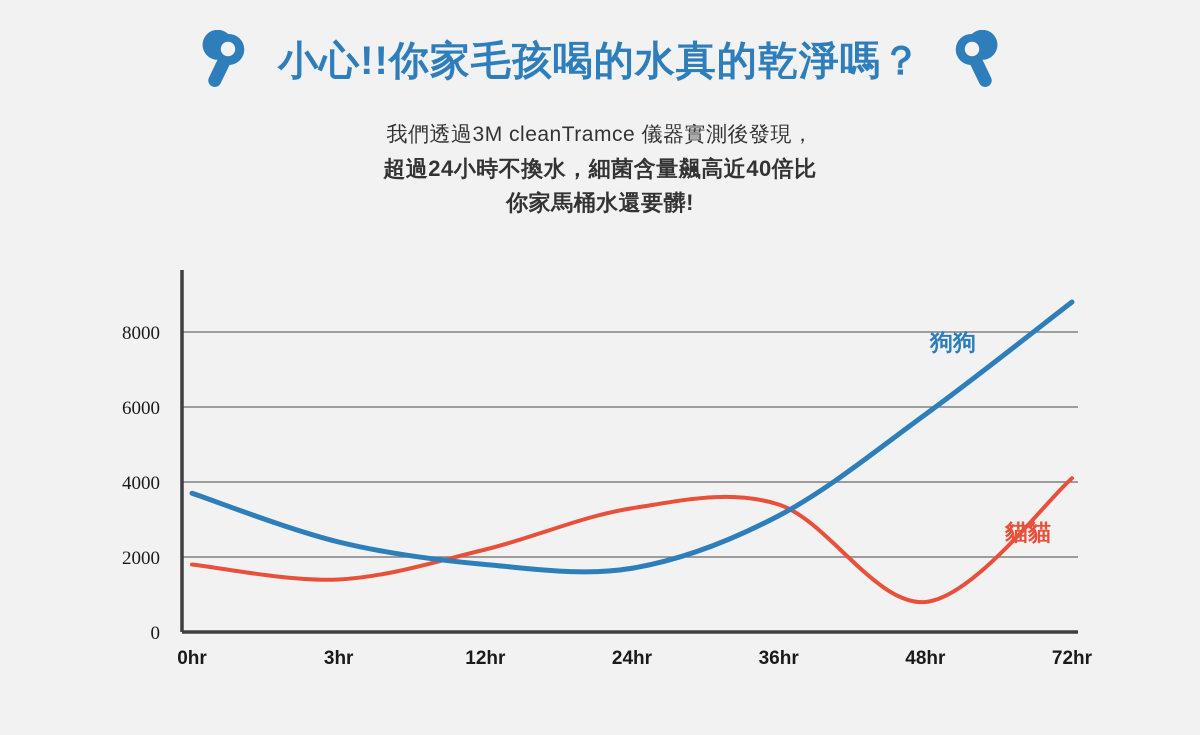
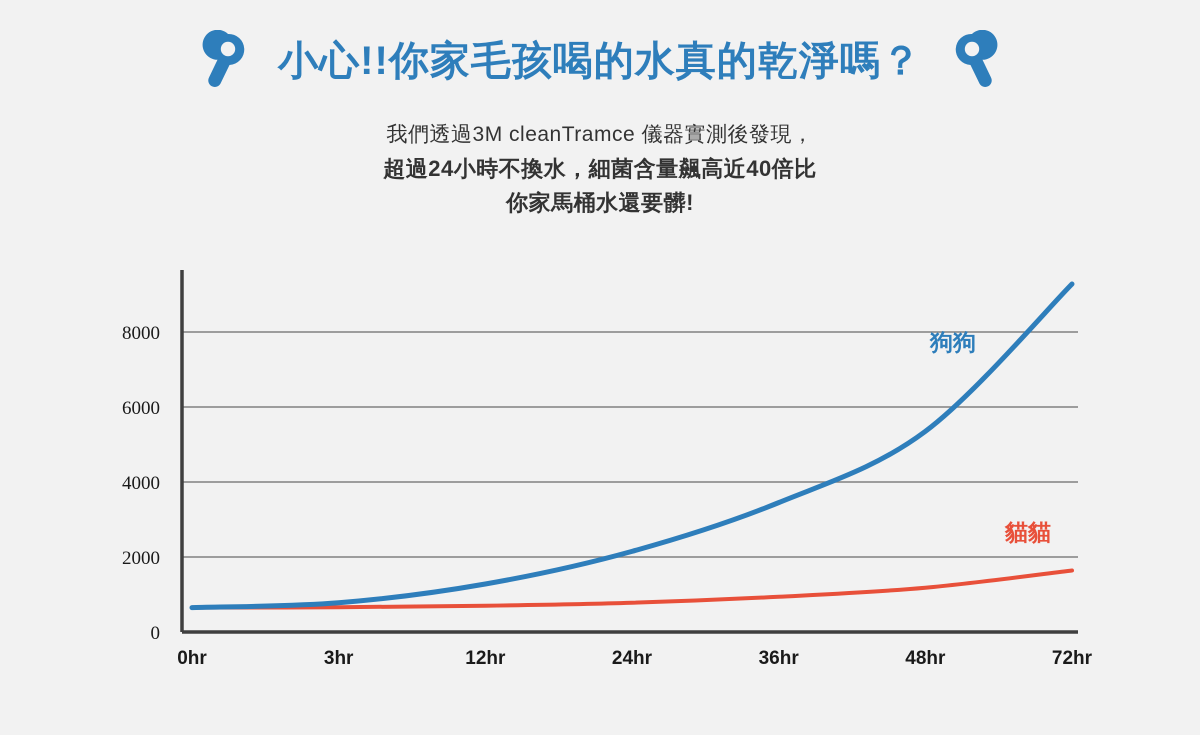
狗狗/0hr: 3700 -> 600
貓貓/0hr: 1800 -> 600
狗狗/3hr: 2400 -> 800
貓貓/3hr: 1400 -> 700
狗狗/12hr: 1800 -> 1300
貓貓/12hr: 2200 -> 700
狗狗/24hr: 1700 -> 2200
貓貓/24hr: 3300 -> 800
狗狗/36hr: 3100 -> 3400
貓貓/36hr: 3400 -> 900
狗狗/48hr: 5800 -> 5400
貓貓/48hr: 800 -> 1200
狗狗/72hr: 8800 -> 9300
貓貓/72hr: 4100 -> 1600
